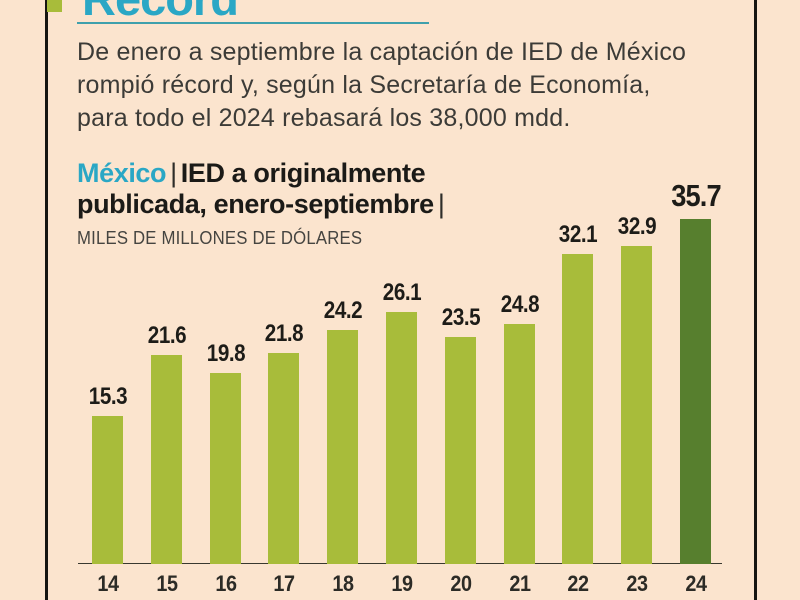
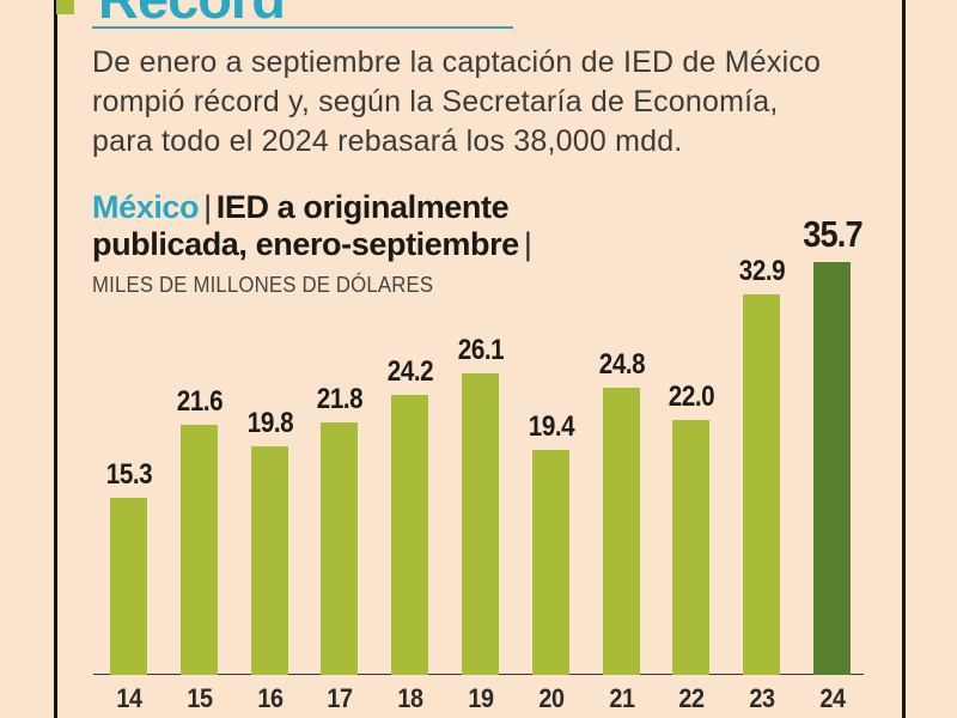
20: 23.5 -> 19.4
22: 32.1 -> 22.0
